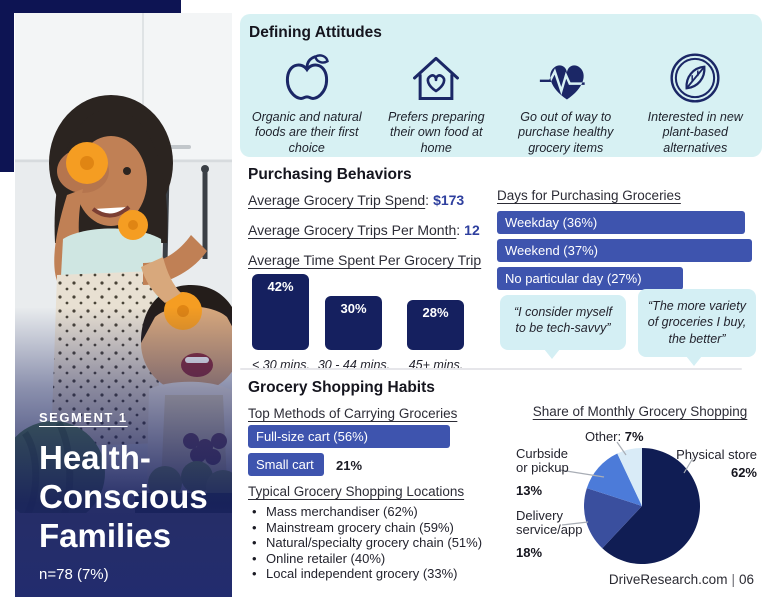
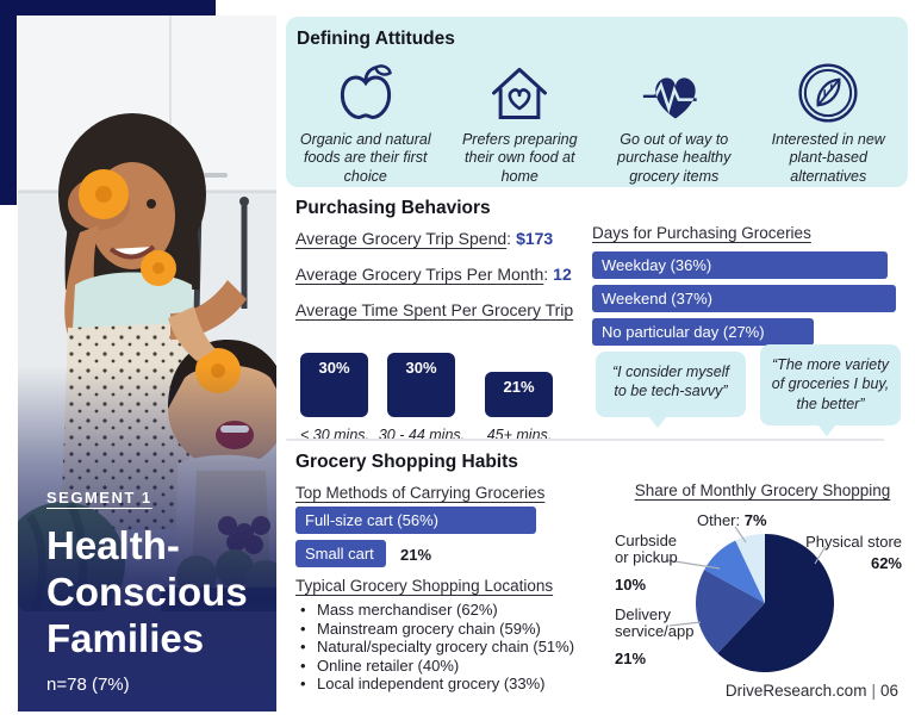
Average Time Spent Per Grocery Trip/< 30 mins.: 42% -> 30%
Average Time Spent Per Grocery Trip/45+ mins.: 28% -> 21%
Share of Monthly Grocery Shopping/Delivery service/app: 18% -> 21%
Share of Monthly Grocery Shopping/Curbside or pickup: 13% -> 10%
